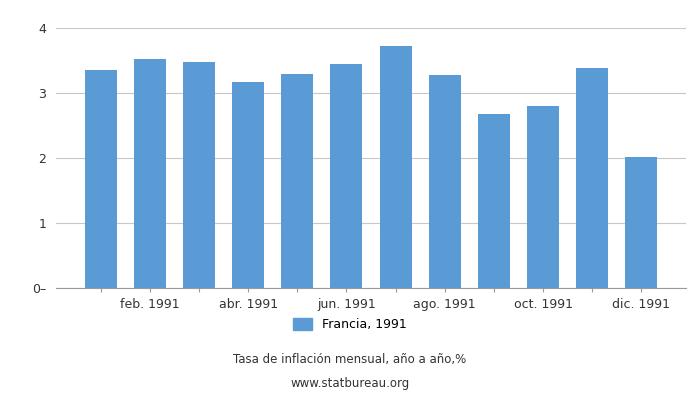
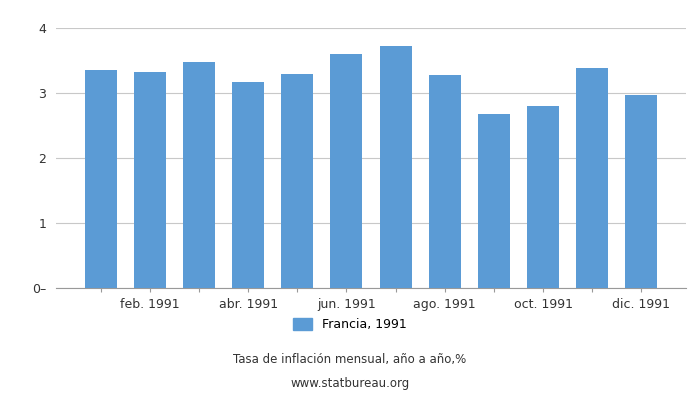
feb. 1991: 3.52 -> 3.33
jun. 1991: 3.44 -> 3.60
dic. 1991: 2.02 -> 2.97
